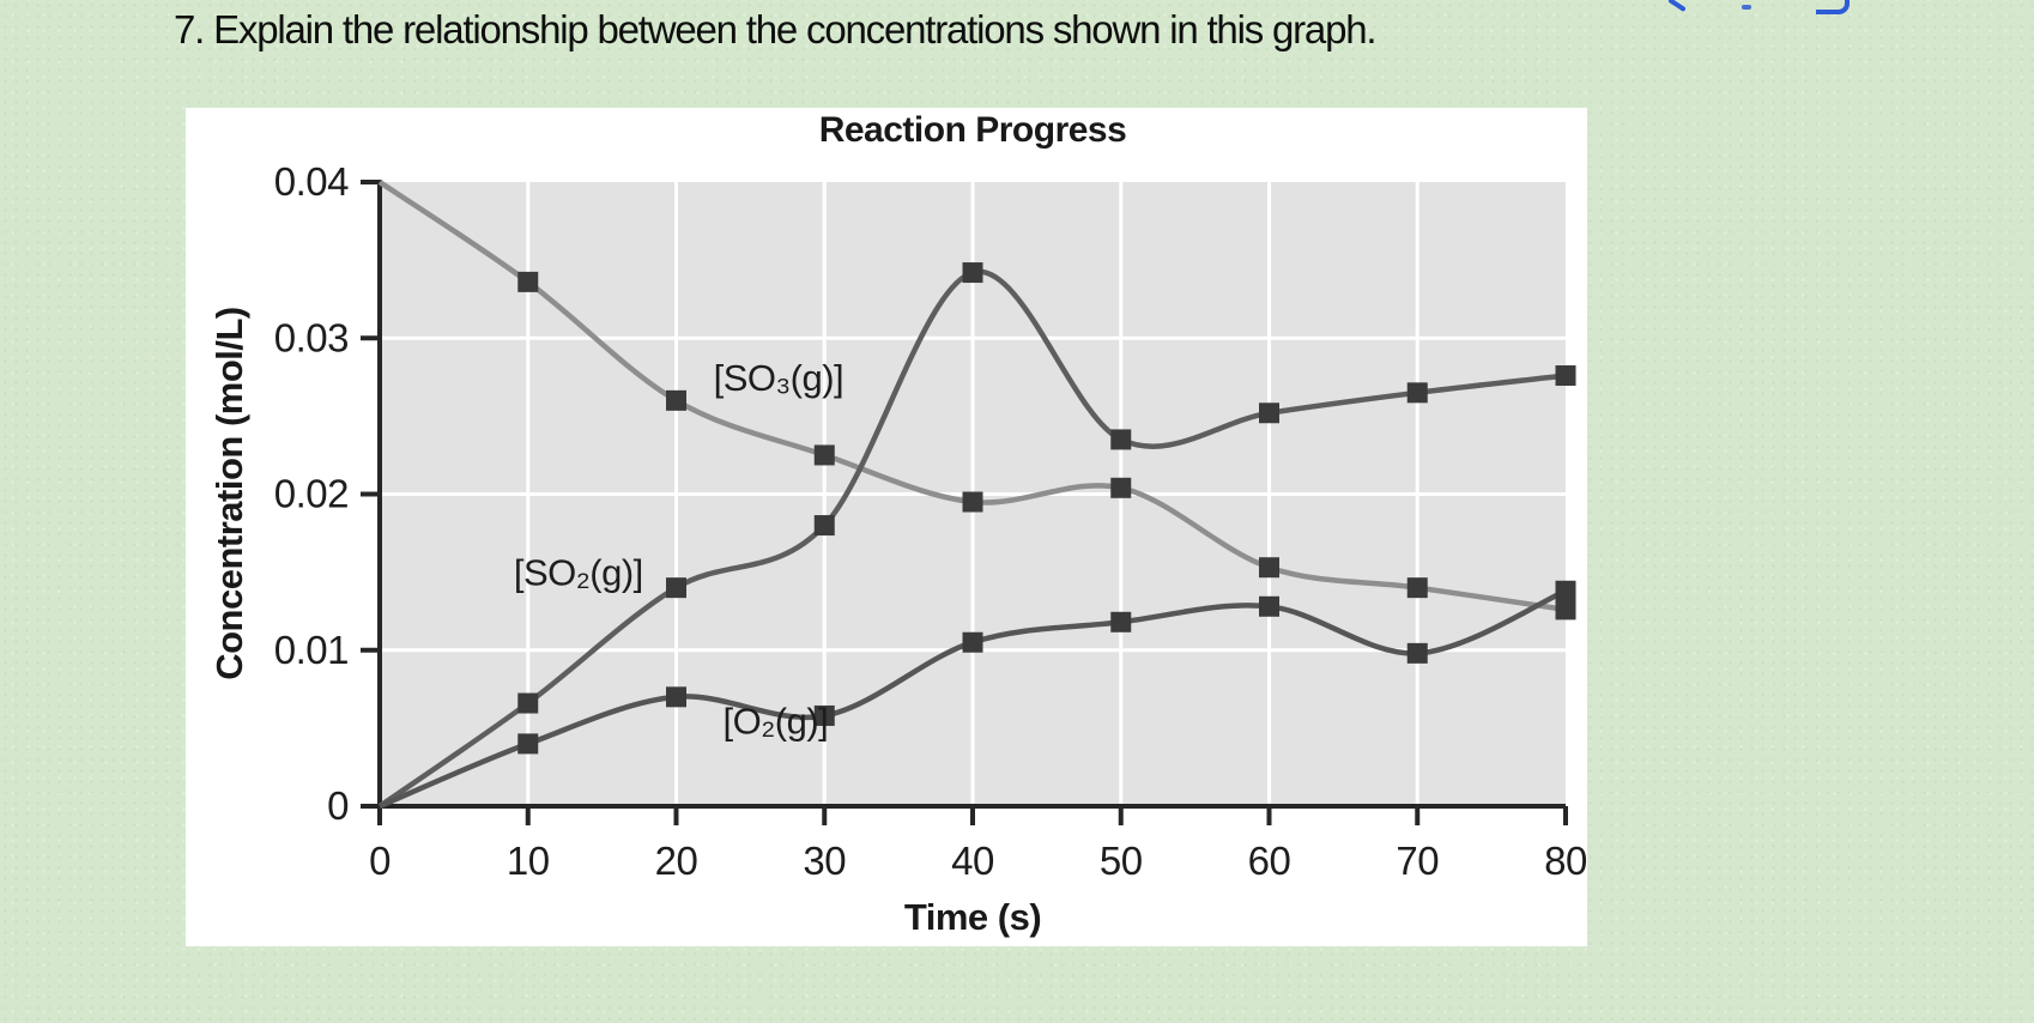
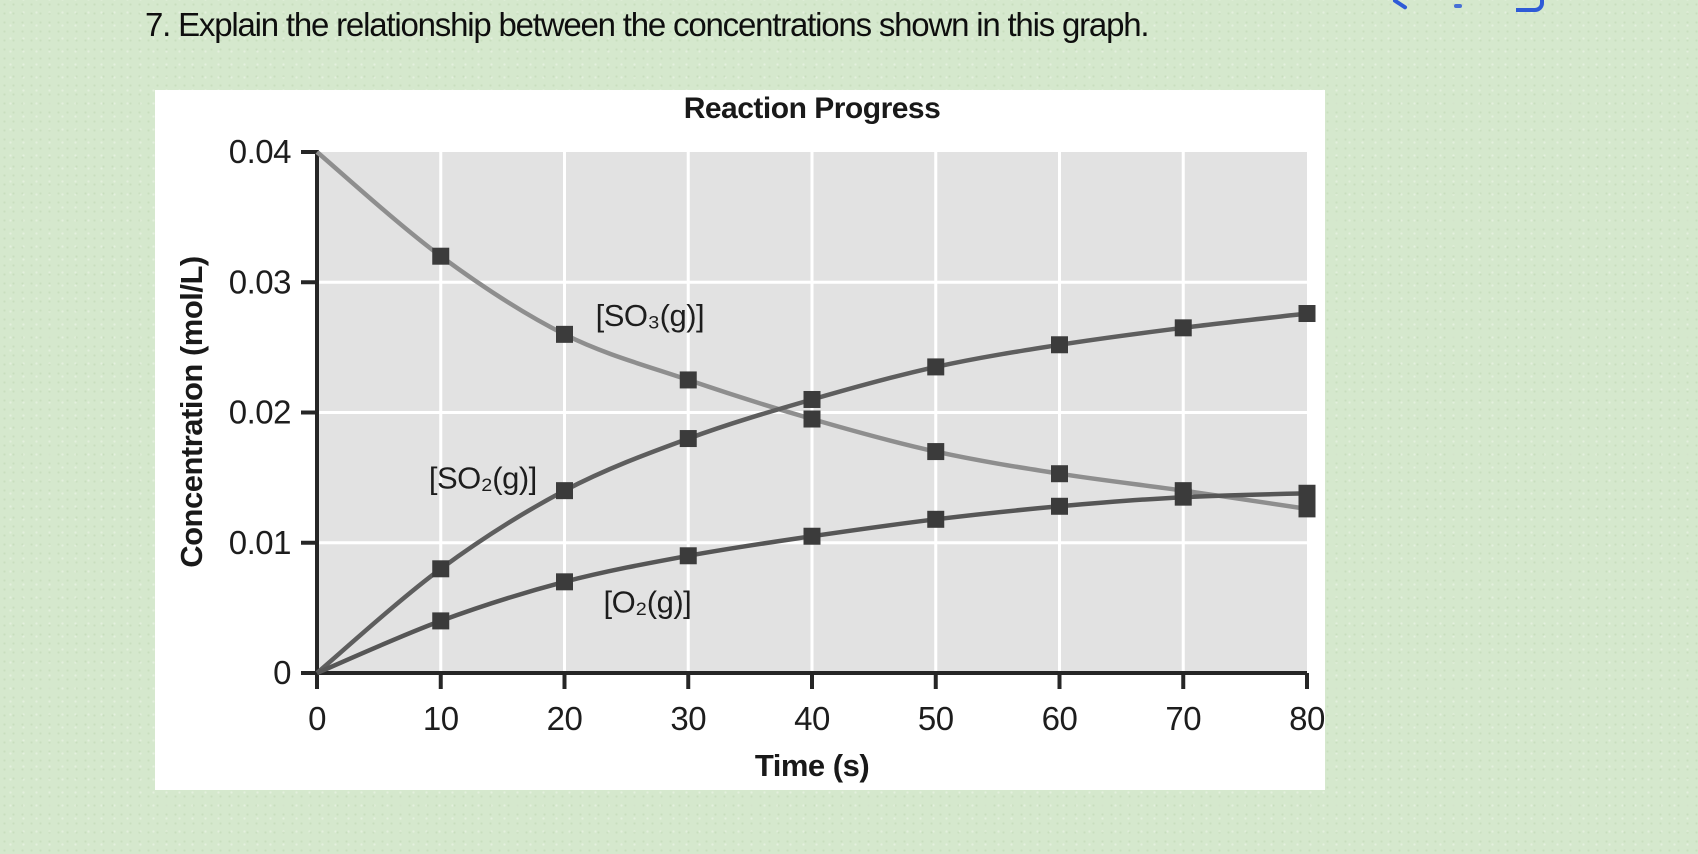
[SO₃(g)]/10: 0.0336 -> 0.0320
[SO₂(g)]/10: 0.0066 -> 0.0080
[O₂(g)]/30: 0.0058 -> 0.0090
[SO₂(g)]/40: 0.0342 -> 0.0210
[SO₃(g)]/50: 0.0204 -> 0.0170
[O₂(g)]/70: 0.0098 -> 0.0135
